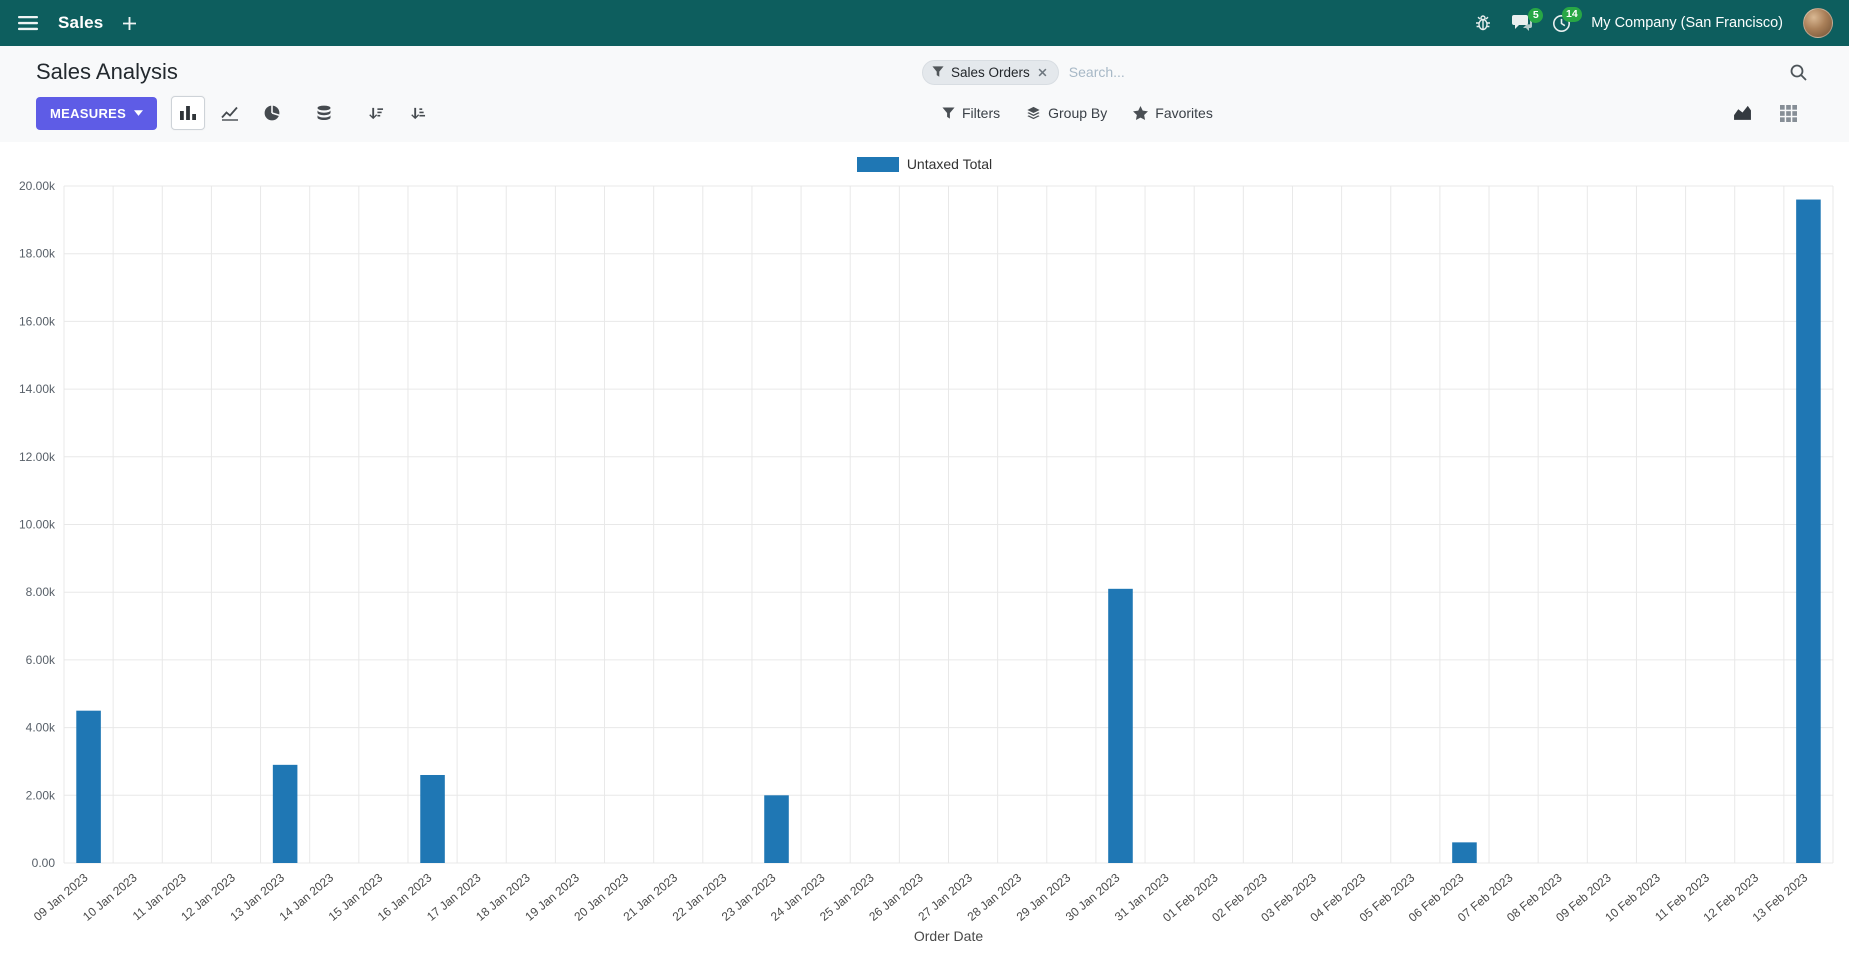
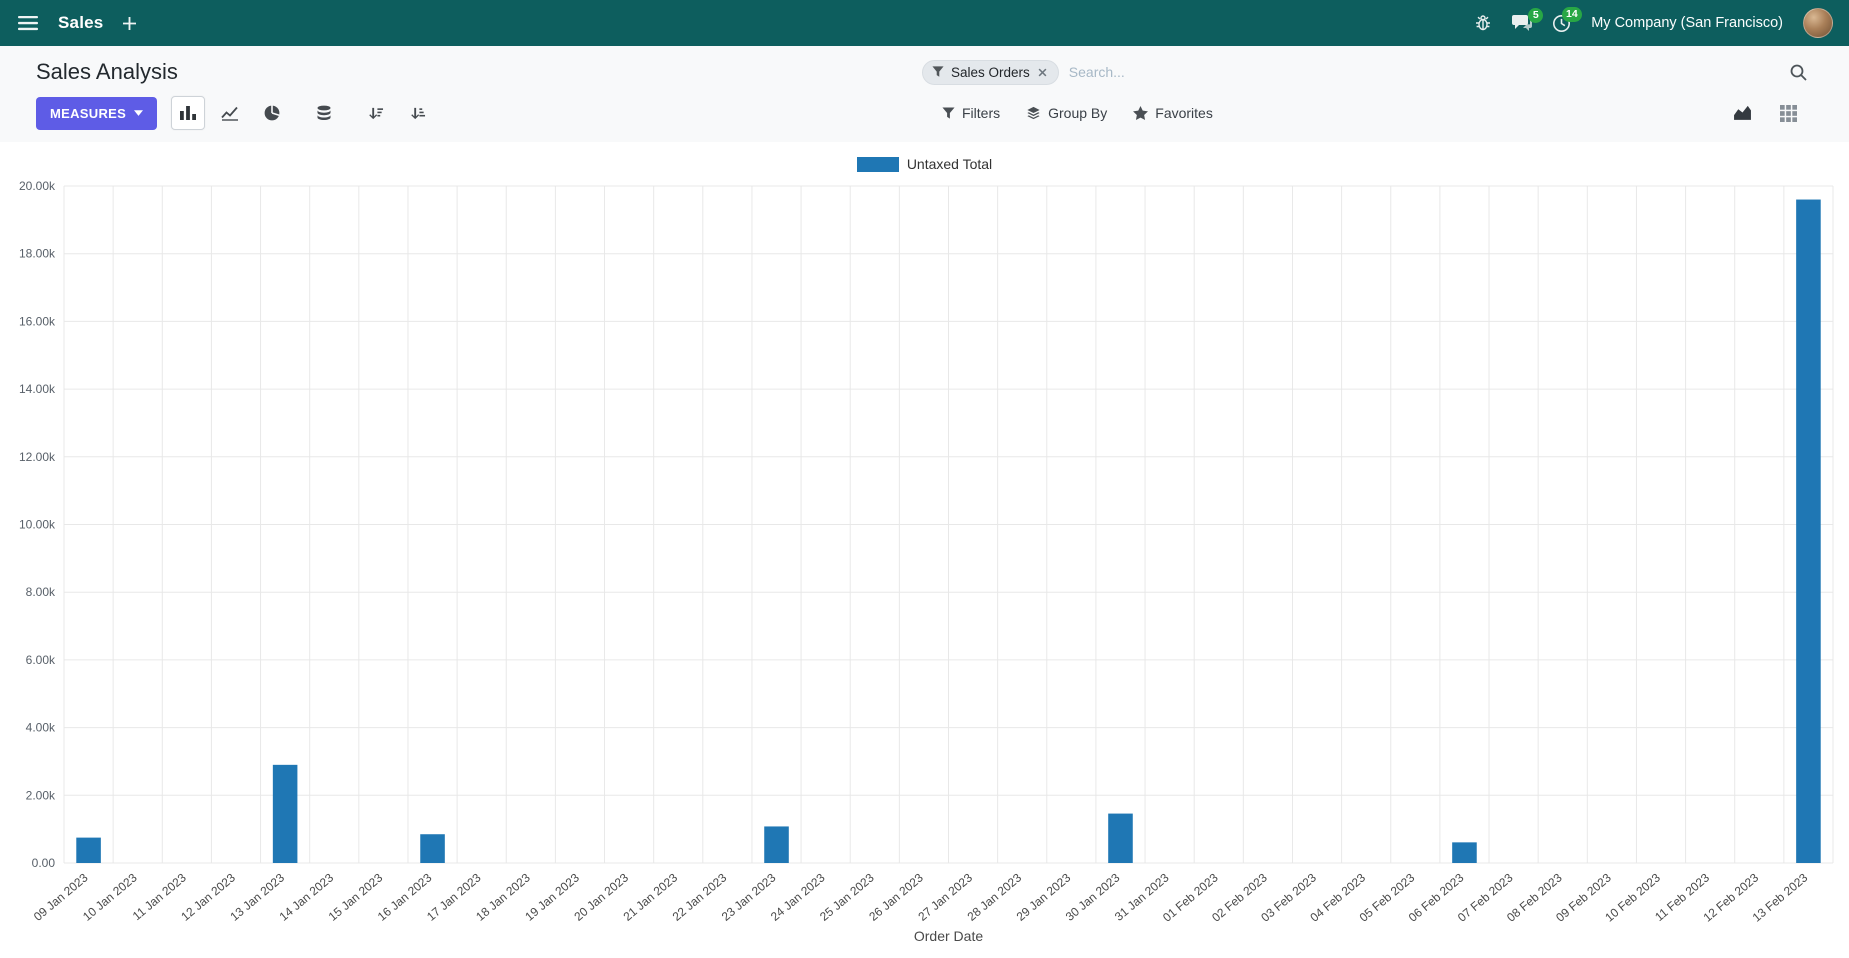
09 Jan 2023: 4.5k -> 0.8k
16 Jan 2023: 2.6k -> 0.8k
23 Jan 2023: 2.0k -> 1.1k
30 Jan 2023: 8.1k -> 1.5k
